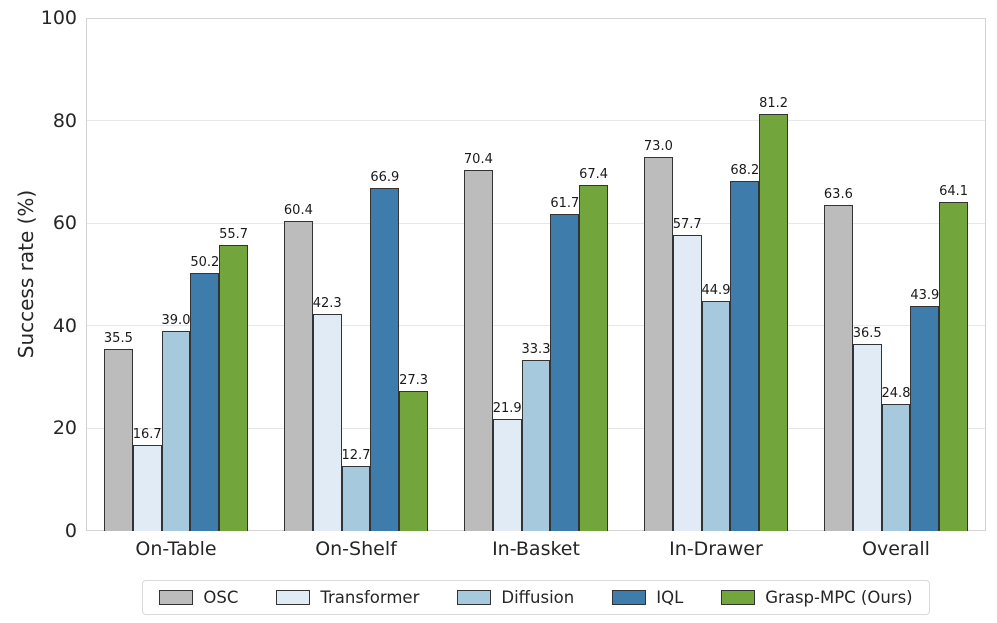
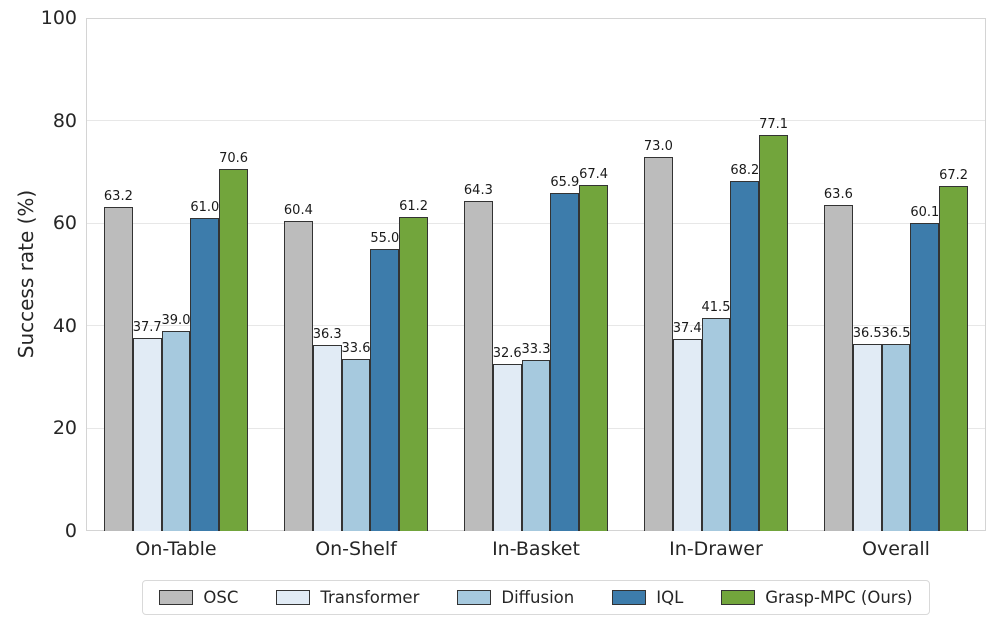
OSC/On-Table: 35.5 -> 63.2
Transformer/On-Table: 16.7 -> 37.7
IQL/On-Table: 50.2 -> 61.0
Grasp-MPC (Ours)/On-Table: 55.7 -> 70.6
Transformer/On-Shelf: 42.3 -> 36.3
Diffusion/On-Shelf: 12.7 -> 33.6
IQL/On-Shelf: 66.9 -> 55.0
Grasp-MPC (Ours)/On-Shelf: 27.3 -> 61.2
OSC/In-Basket: 70.4 -> 64.3
Transformer/In-Basket: 21.9 -> 32.6
IQL/In-Basket: 61.7 -> 65.9
Transformer/In-Drawer: 57.7 -> 37.4
Diffusion/In-Drawer: 44.9 -> 41.5
Grasp-MPC (Ours)/In-Drawer: 81.2 -> 77.1
Diffusion/Overall: 24.8 -> 36.5
IQL/Overall: 43.9 -> 60.1
Grasp-MPC (Ours)/Overall: 64.1 -> 67.2
